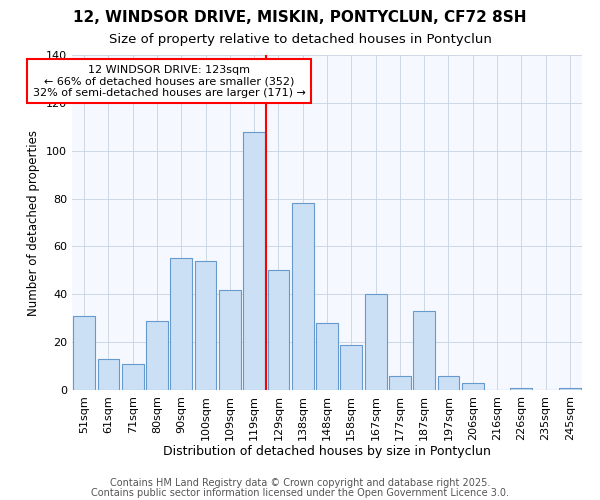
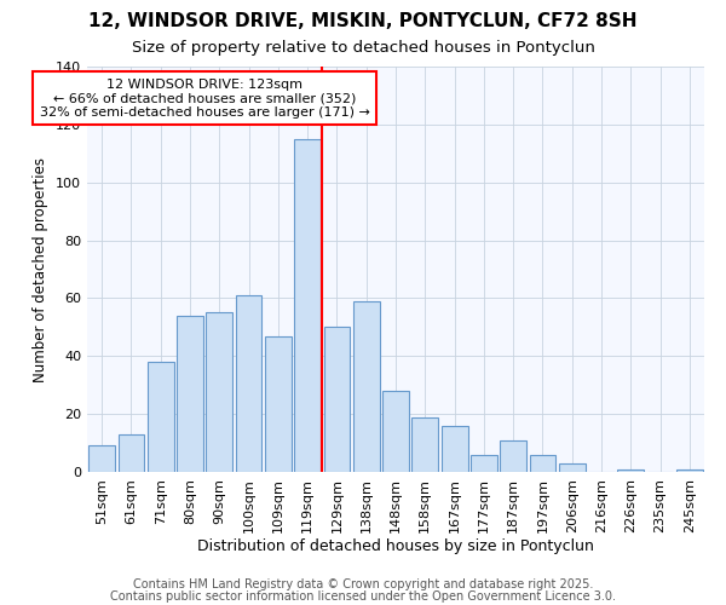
51sqm: 31 -> 9
71sqm: 11 -> 38
80sqm: 29 -> 54
100sqm: 54 -> 61
109sqm: 42 -> 47
119sqm: 108 -> 115
138sqm: 78 -> 59
167sqm: 40 -> 16
187sqm: 33 -> 11
